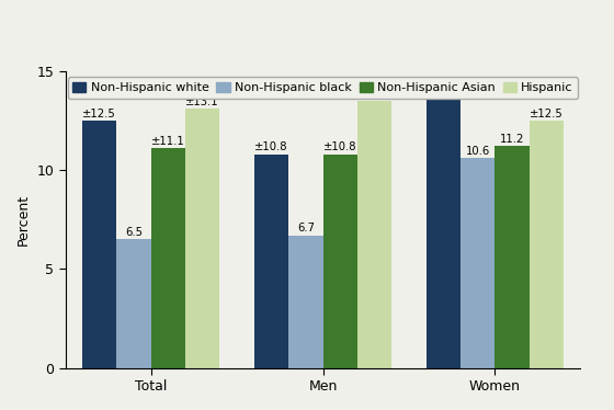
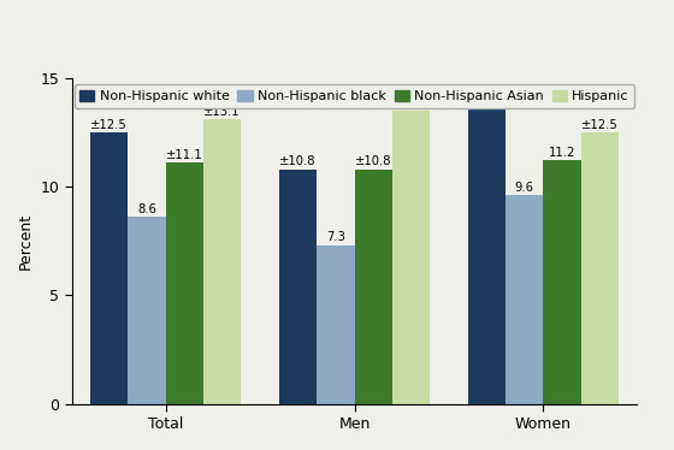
Non-Hispanic black/Total: 6.5 -> 8.6
Non-Hispanic black/Men: 6.7 -> 7.3
Non-Hispanic black/Women: 10.6 -> 9.6
